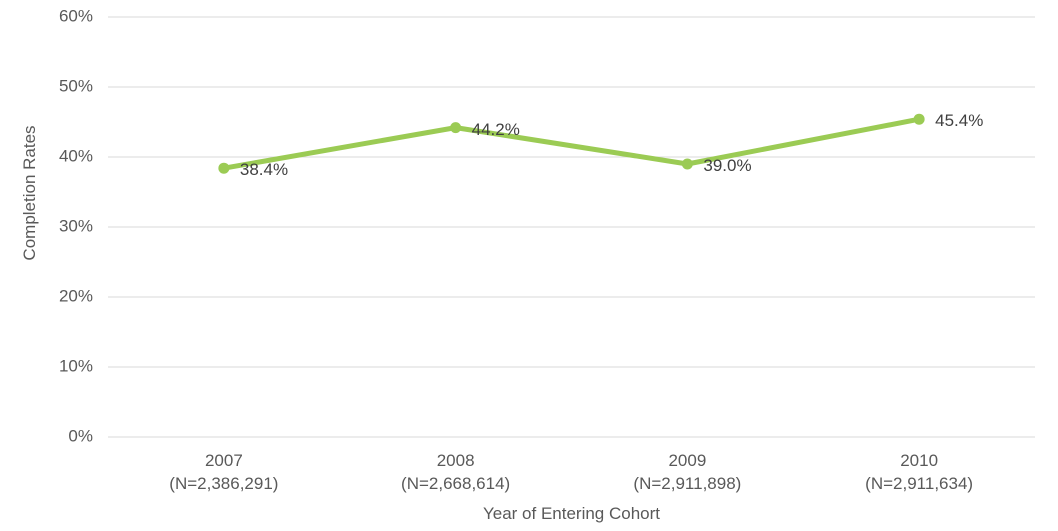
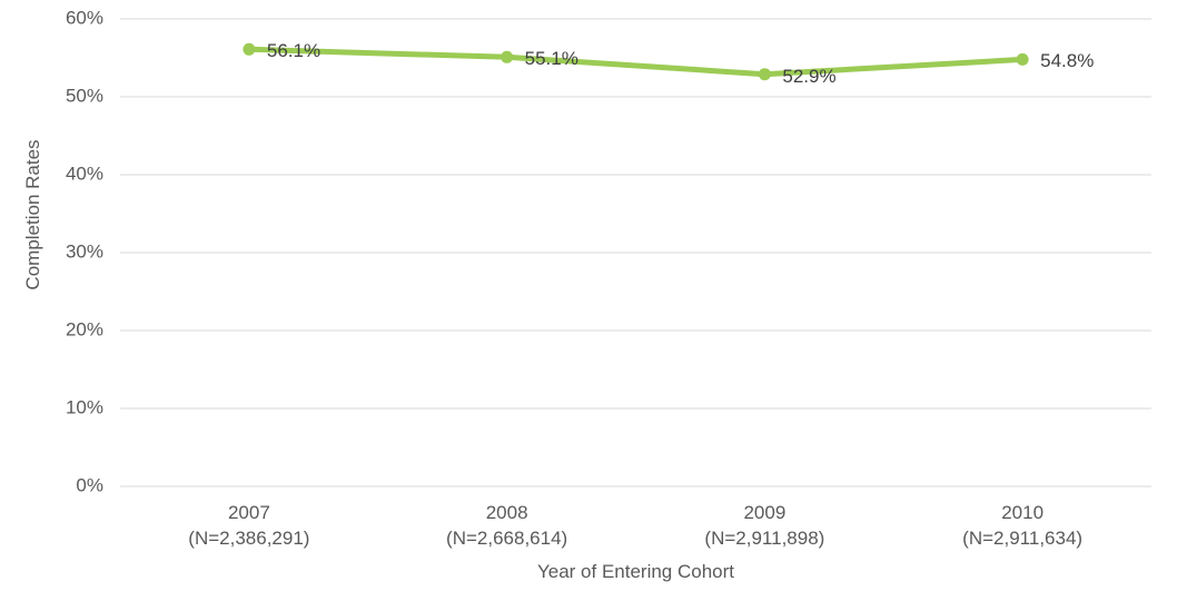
2007: 38.4% -> 56.1%
2008: 44.2% -> 55.1%
2009: 39.0% -> 52.9%
2010: 45.4% -> 54.8%
